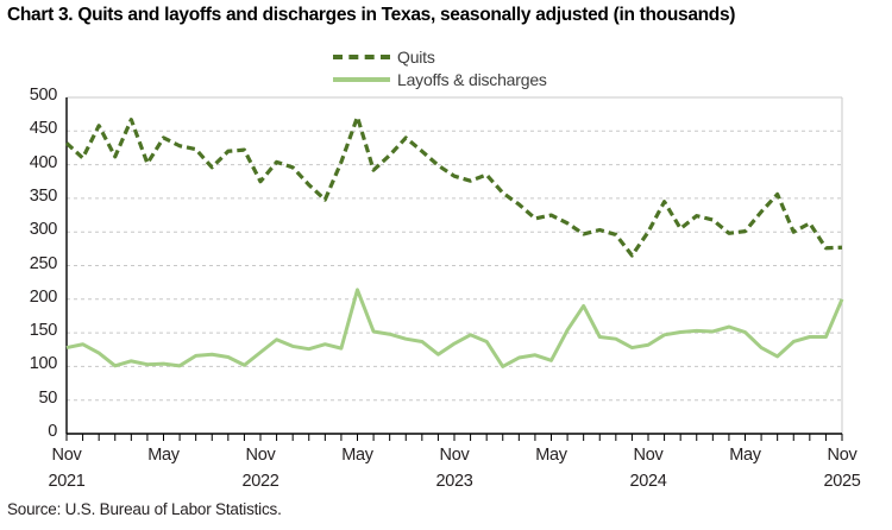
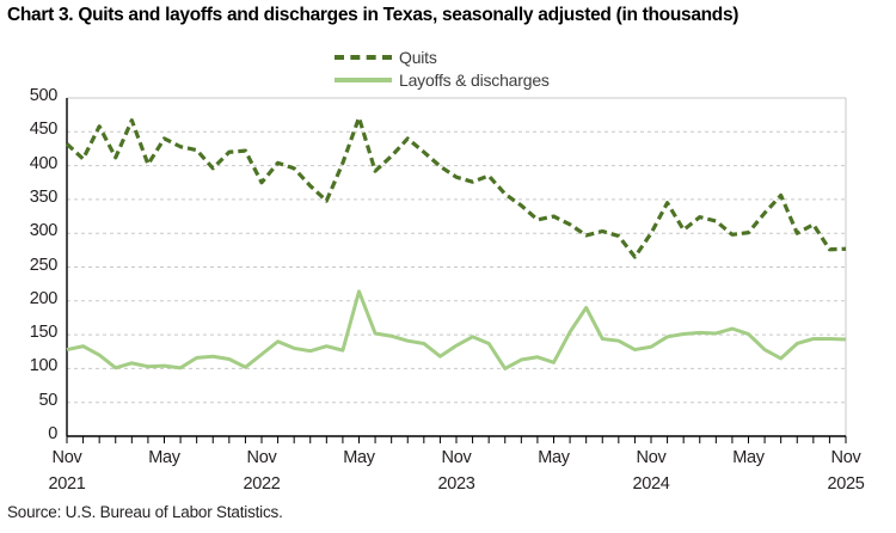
Layoffs & discharges/Nov 2025: 200 -> 140
